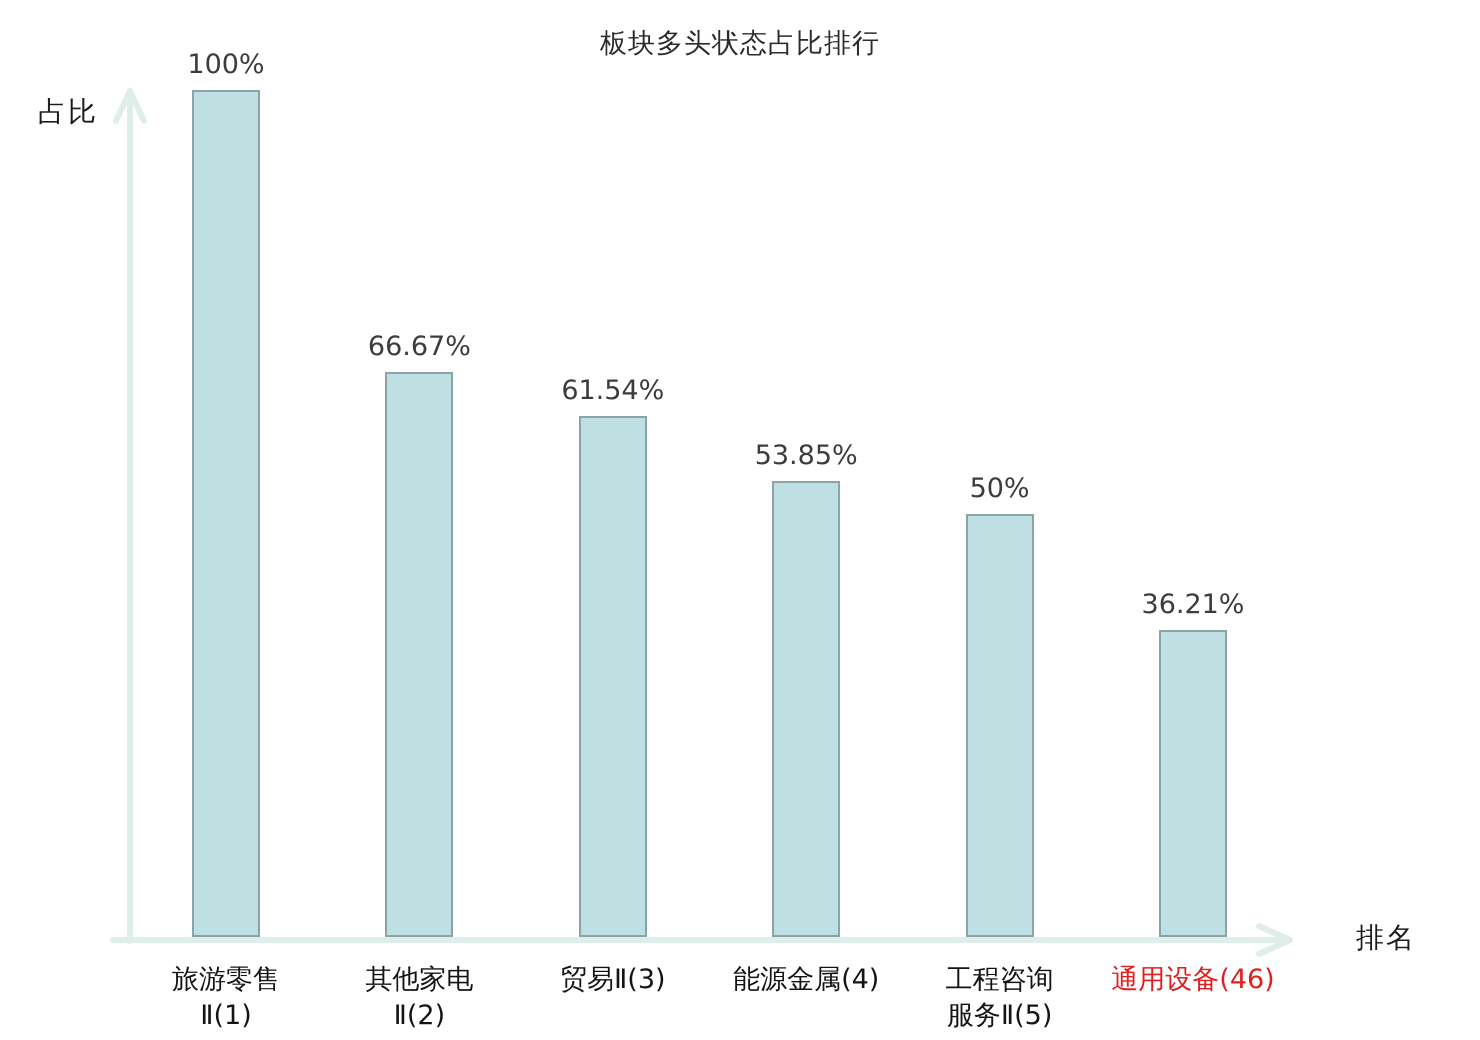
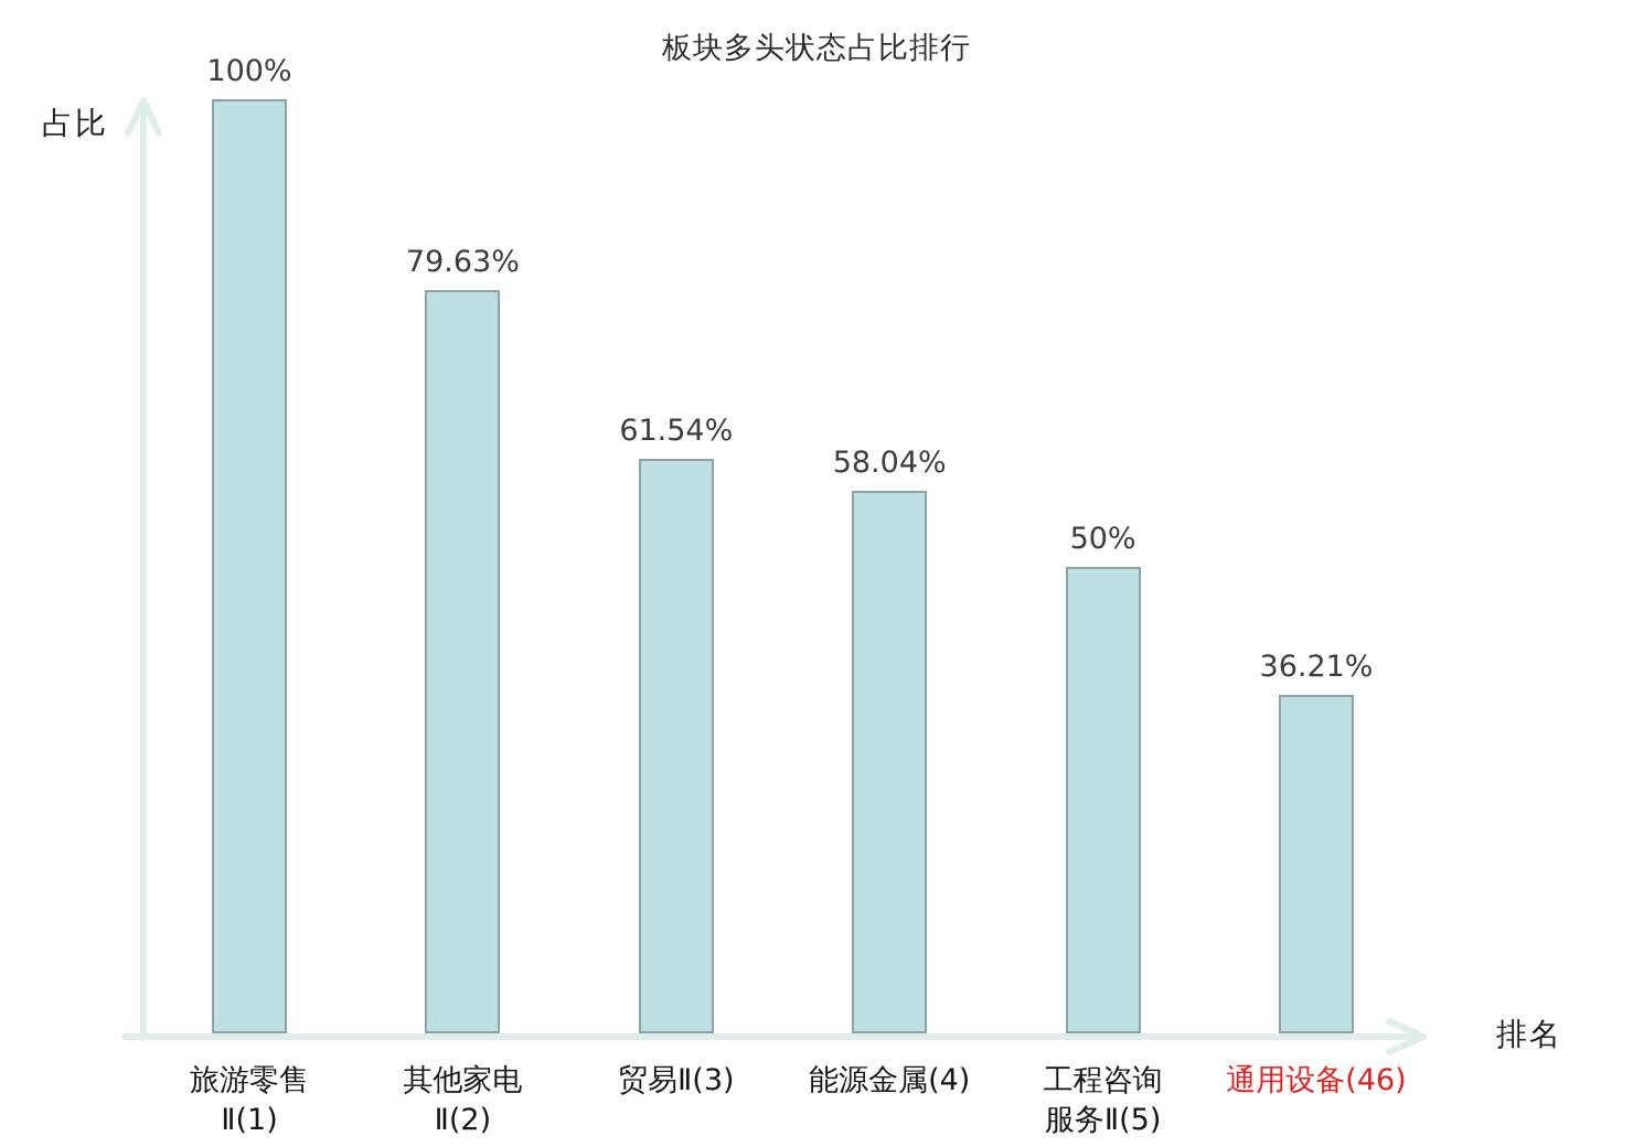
其他家电 Ⅱ(2): 66.67% -> 79.63%
能源金属(4): 53.85% -> 58.04%
